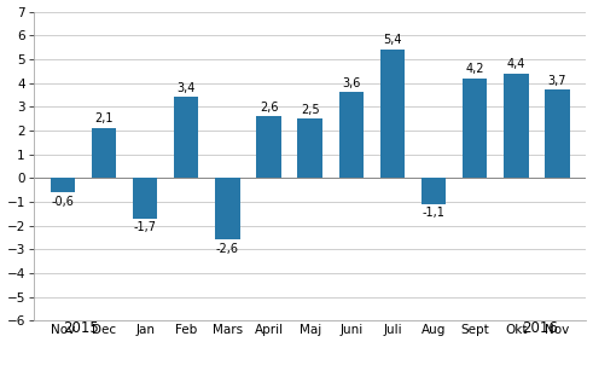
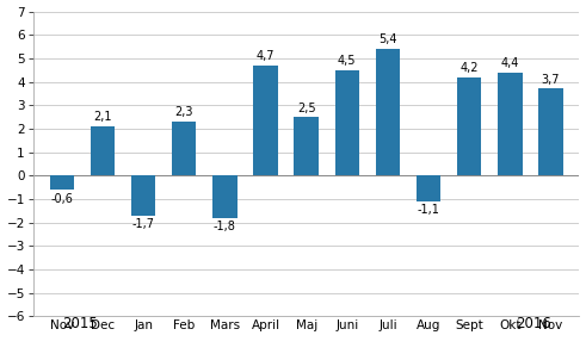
Feb: 3,4 -> 2,3
Mars: -2,6 -> -1,8
April: 2,6 -> 4,7
Juni: 3,6 -> 4,5
